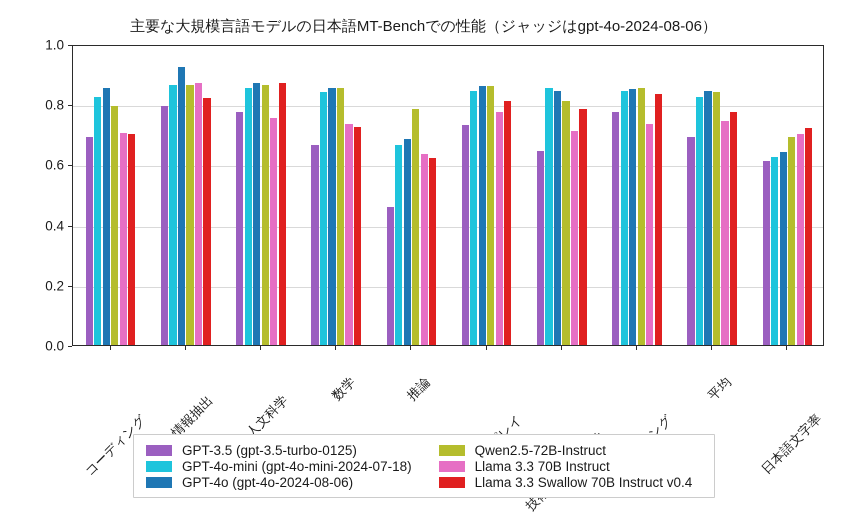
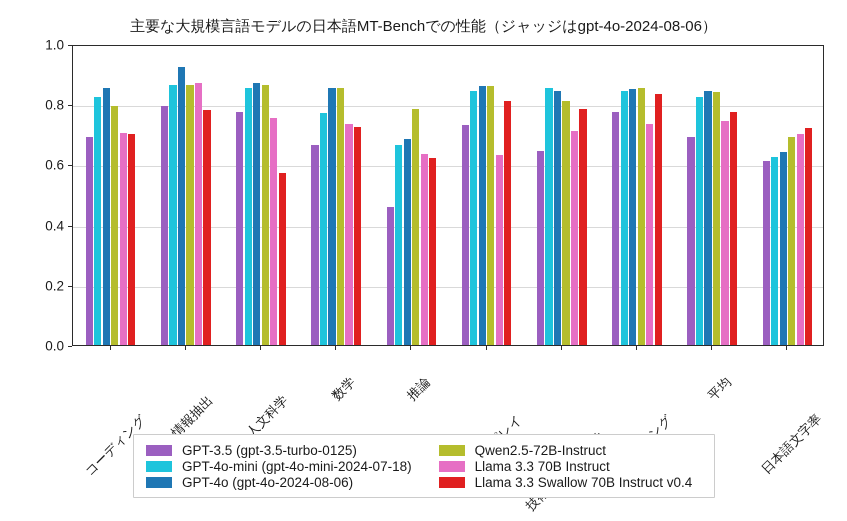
Llama 3.3 Swallow 70B Instruct v0.4/情報抽出: 0.82 -> 0.78
Llama 3.3 Swallow 70B Instruct v0.4/人文科学: 0.87 -> 0.57
GPT-4o-mini (gpt-4o-mini-2024-07-18)/数学: 0.84 -> 0.77
Llama 3.3 70B Instruct/ロールプレイ: 0.78 -> 0.63
